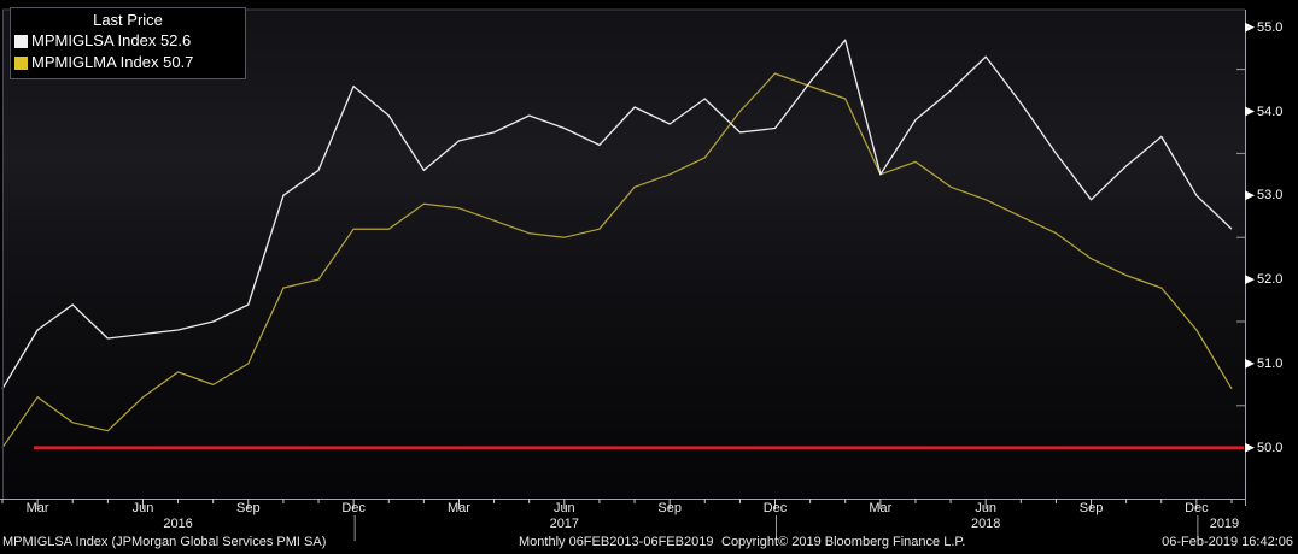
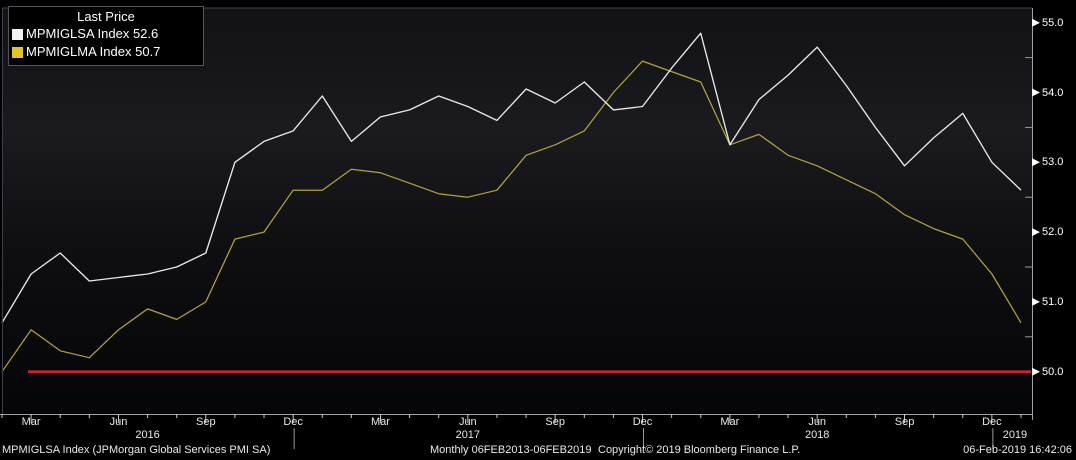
MPMIGLSA Index/Dec 2016: 54.3 -> 53.5
